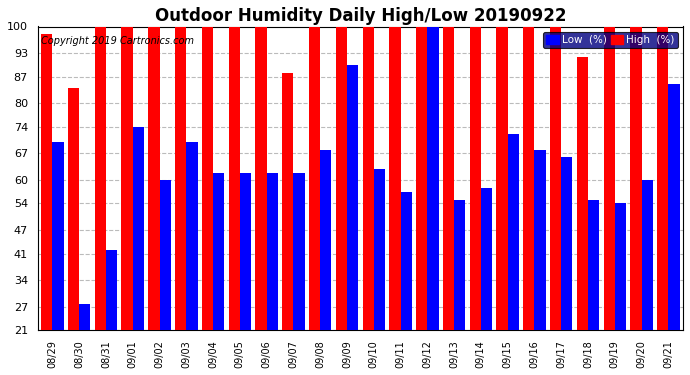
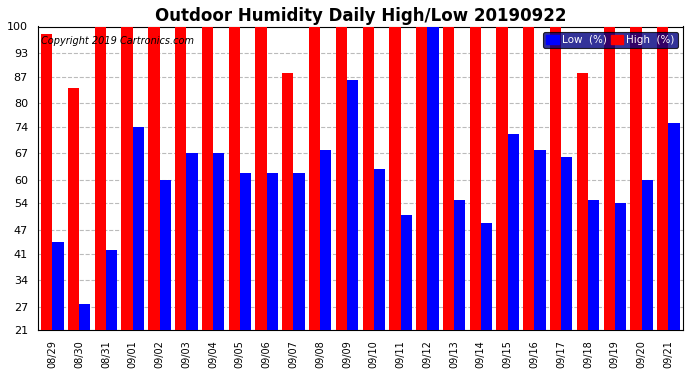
Low (%)/08/29: 70 -> 44
Low (%)/09/03: 70 -> 67
Low (%)/09/04: 62 -> 67
Low (%)/09/09: 90 -> 86
Low (%)/09/11: 57 -> 51
Low (%)/09/14: 58 -> 49
High (%)/09/18: 92 -> 88
Low (%)/09/21: 85 -> 75
